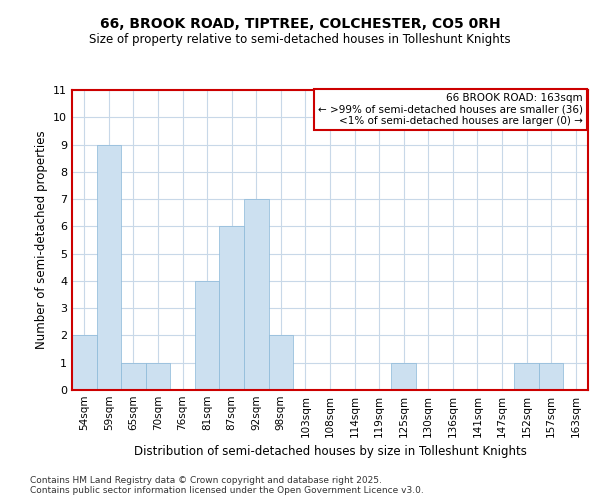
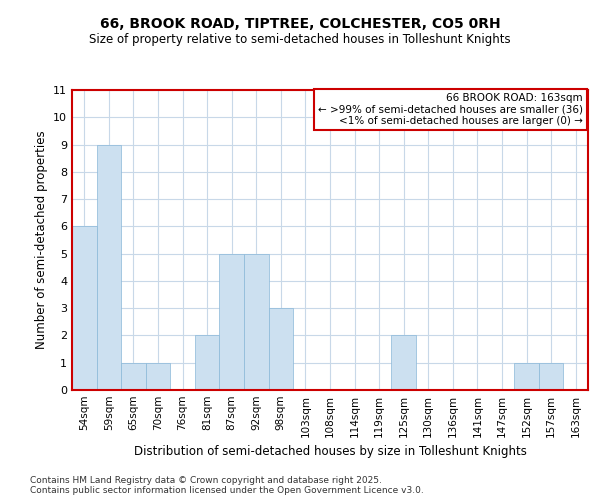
54sqm: 2 -> 6
81sqm: 4 -> 2
87sqm: 6 -> 5
92sqm: 7 -> 5
98sqm: 2 -> 3
125sqm: 1 -> 2
